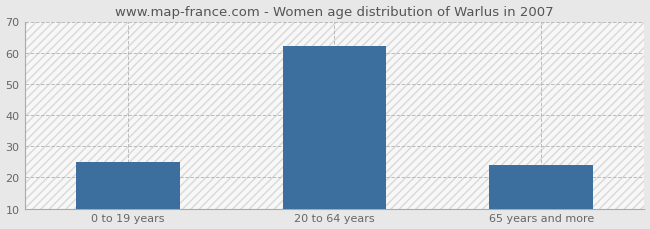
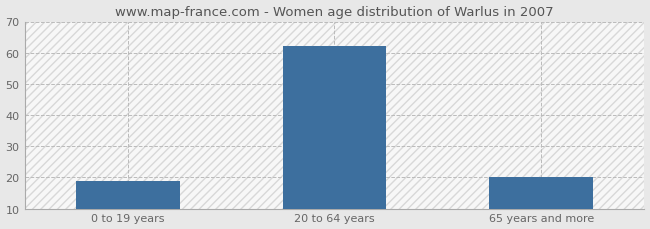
0 to 19 years: 25 -> 19
65 years and more: 24 -> 20
